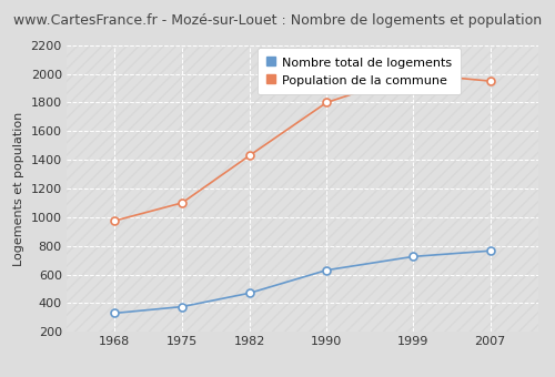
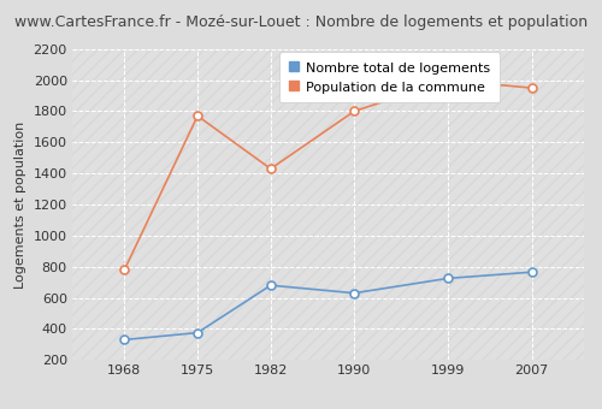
Population de la commune/1968: 980 -> 780
Population de la commune/1975: 1100 -> 1770
Nombre total de logements/1982: 470 -> 680
